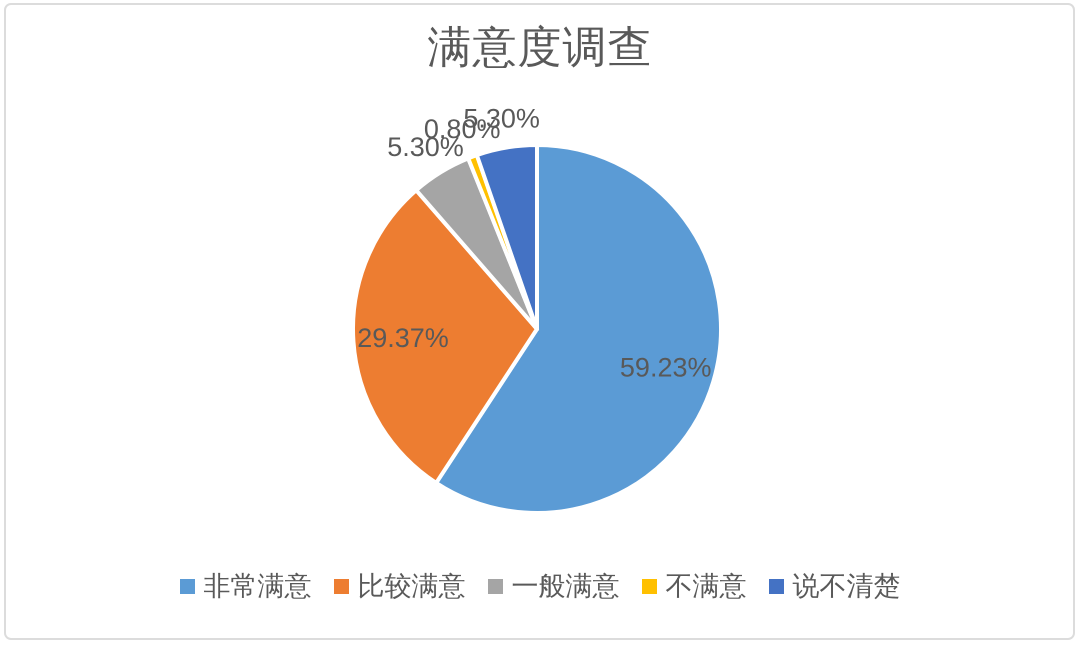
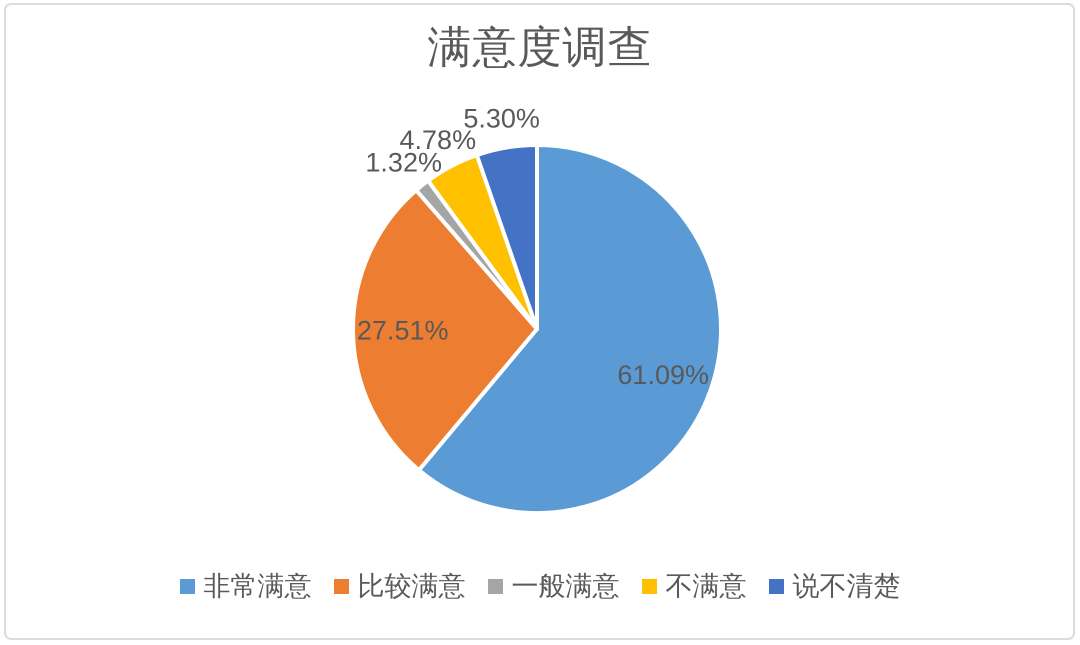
非常满意: 59.23% -> 61.09%
比较满意: 29.37% -> 27.51%
一般满意: 5.30% -> 1.32%
不满意: 0.80% -> 4.78%
